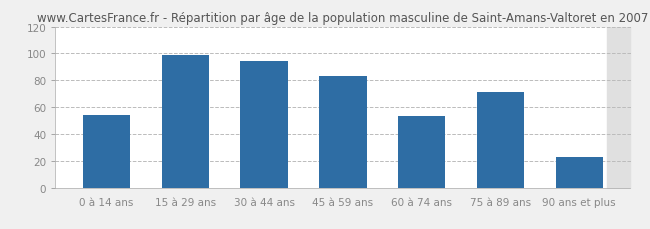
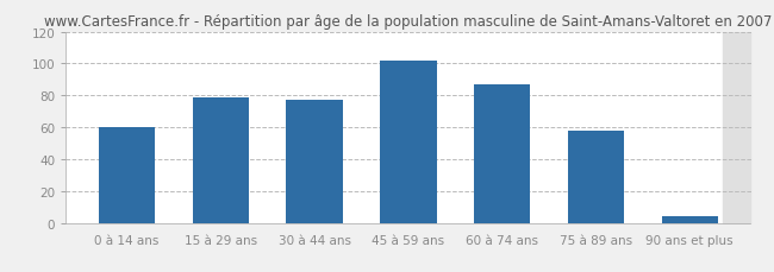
0 à 14 ans: 54 -> 60
15 à 29 ans: 99 -> 79
30 à 44 ans: 94 -> 77
45 à 59 ans: 83 -> 102
60 à 74 ans: 53 -> 87
75 à 89 ans: 71 -> 58
90 ans et plus: 23 -> 4
